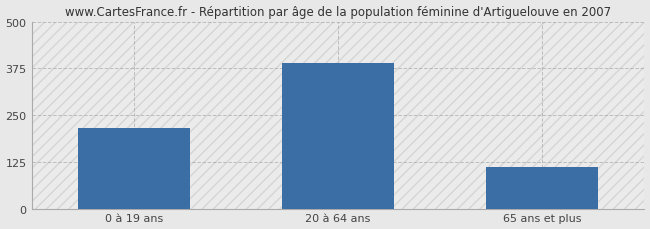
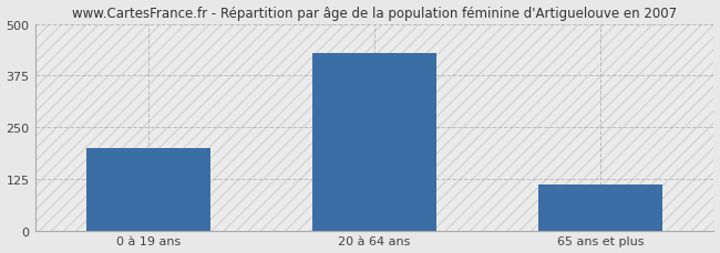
0 à 19 ans: 215 -> 200
20 à 64 ans: 390 -> 430
